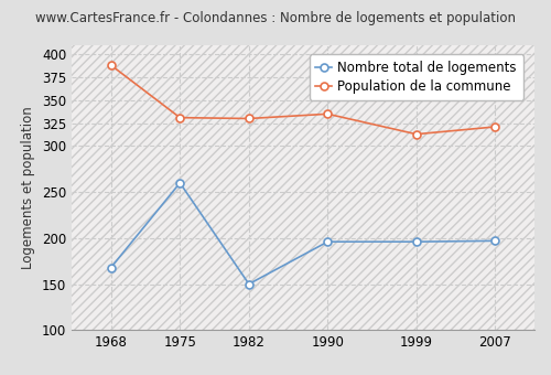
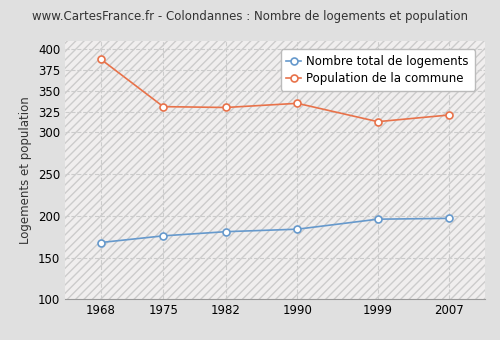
Nombre total de logements/1975: 260 -> 176
Nombre total de logements/1982: 150 -> 181
Nombre total de logements/1990: 196 -> 184
